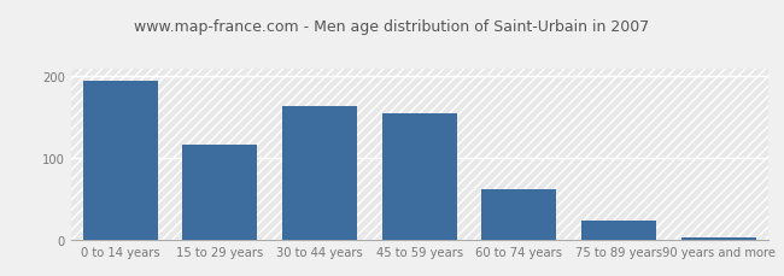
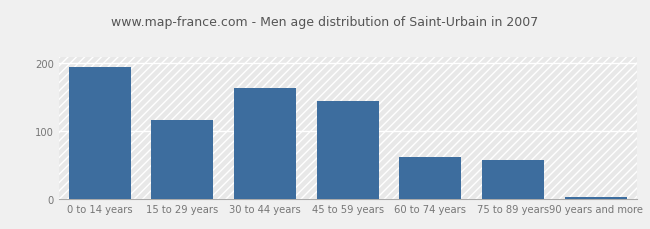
45 to 59 years: 155 -> 144
75 to 89 years: 24 -> 58
